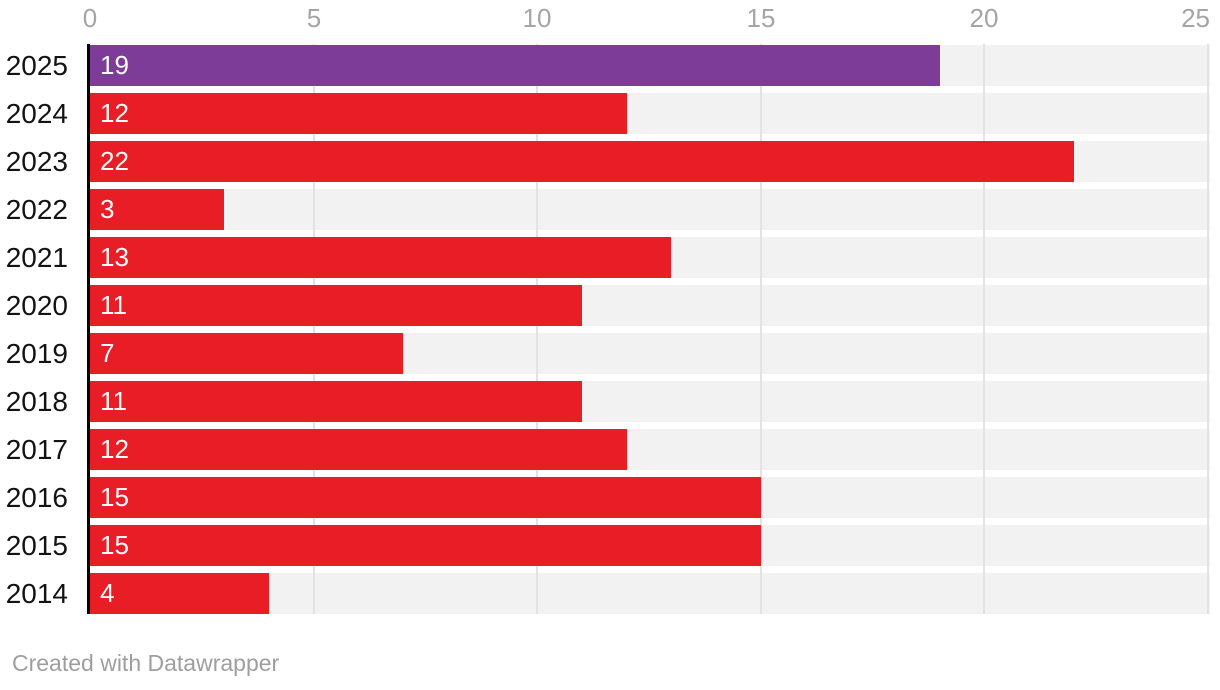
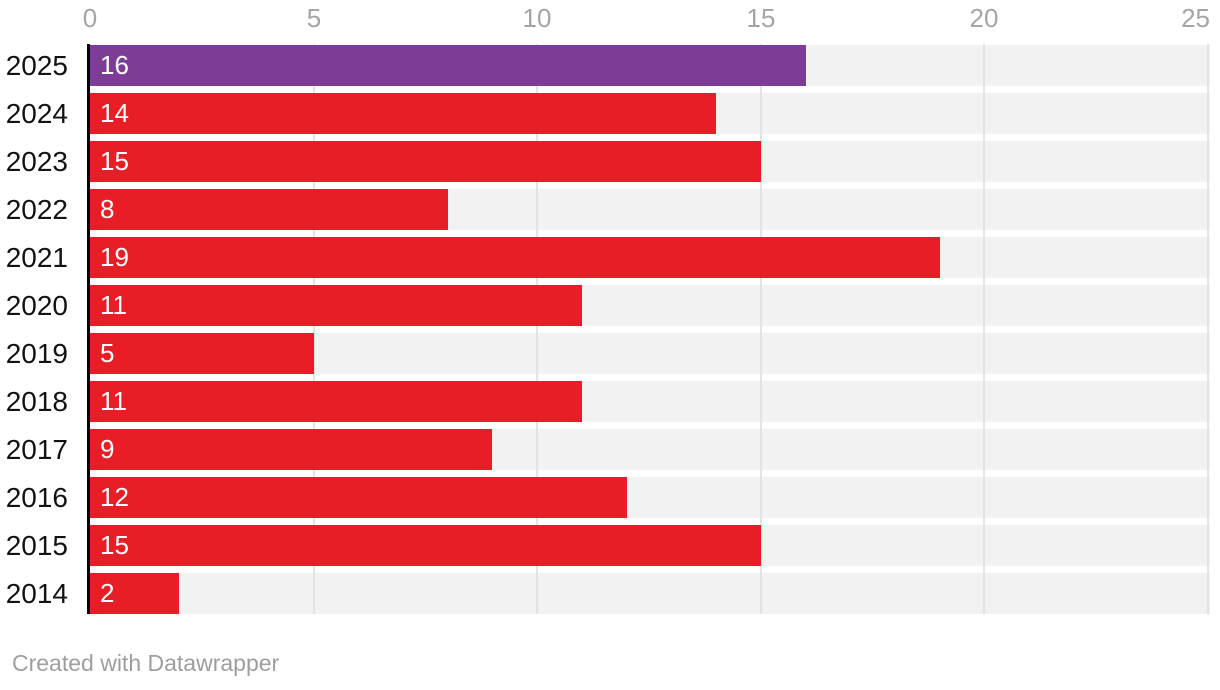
2025: 19 -> 16
2024: 12 -> 14
2023: 22 -> 15
2022: 3 -> 8
2021: 13 -> 19
2019: 7 -> 5
2017: 12 -> 9
2016: 15 -> 12
2014: 4 -> 2
